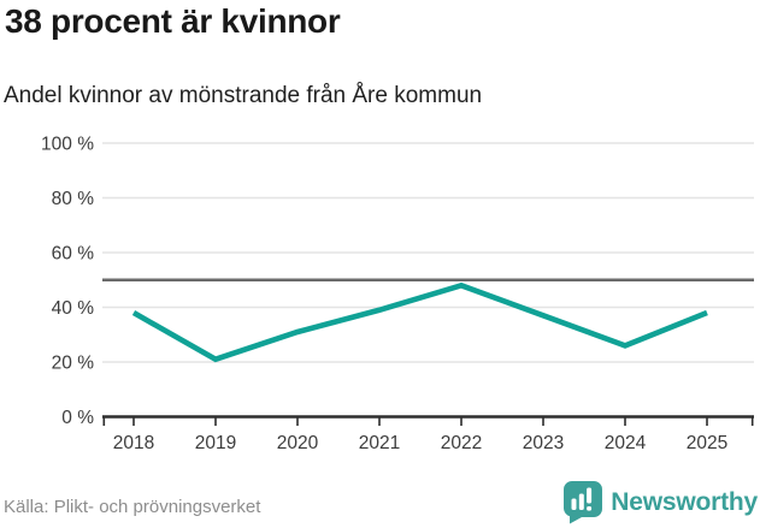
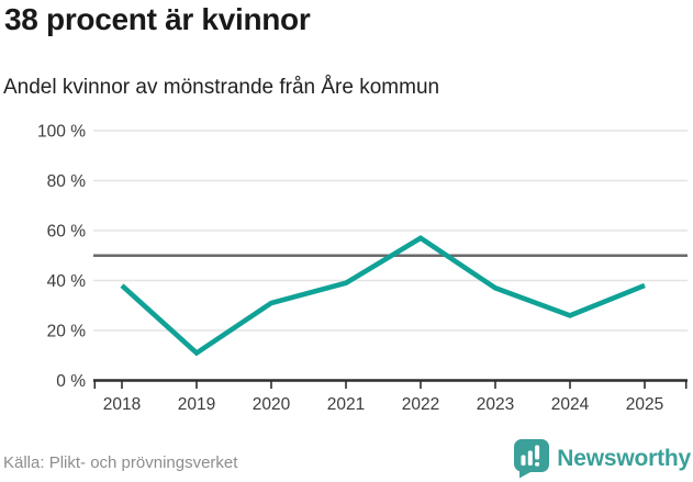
2019: 21% -> 11%
2022: 48% -> 57%
